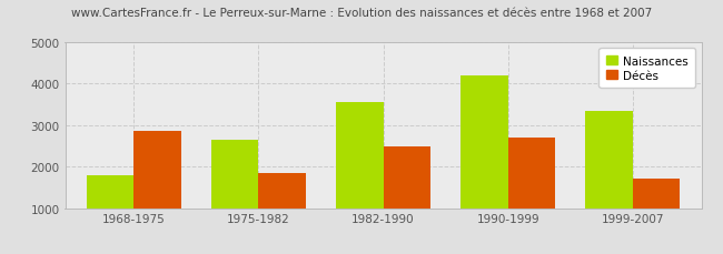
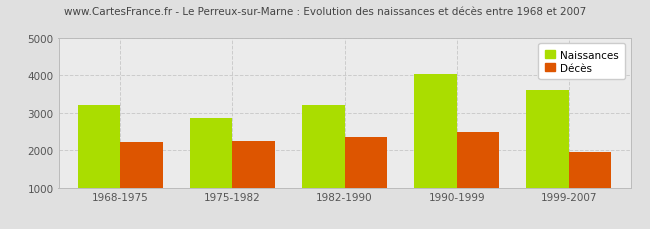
Naissances/1968-1975: 1800 -> 3200
Décès/1968-1975: 2850 -> 2220
Naissances/1975-1982: 2650 -> 2850
Décès/1975-1982: 1850 -> 2260
Naissances/1982-1990: 3550 -> 3200
Décès/1982-1990: 2500 -> 2360
Naissances/1990-1999: 4200 -> 4050
Décès/1990-1999: 2700 -> 2480
Naissances/1999-2007: 3350 -> 3620
Décès/1999-2007: 1700 -> 1940
